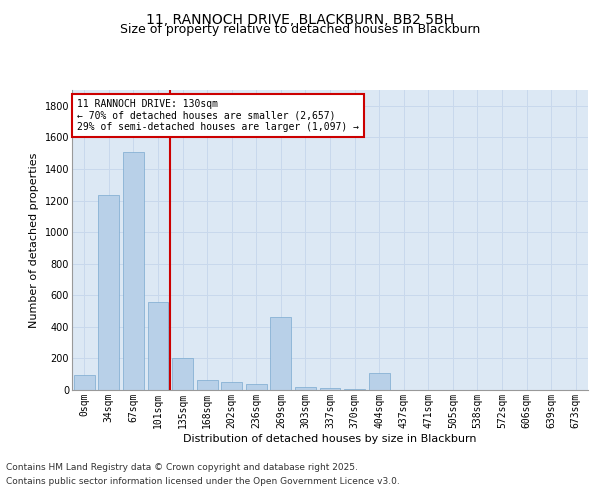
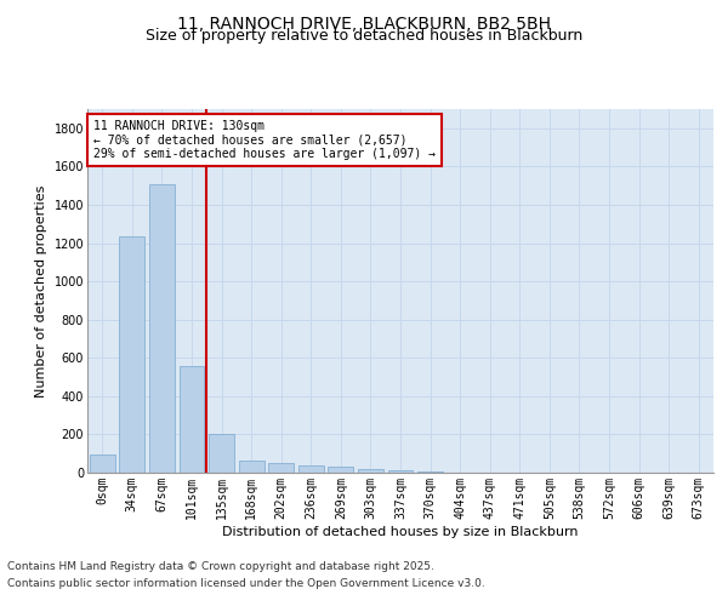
269sqm: 460 -> 30
404sqm: 110 -> 0
